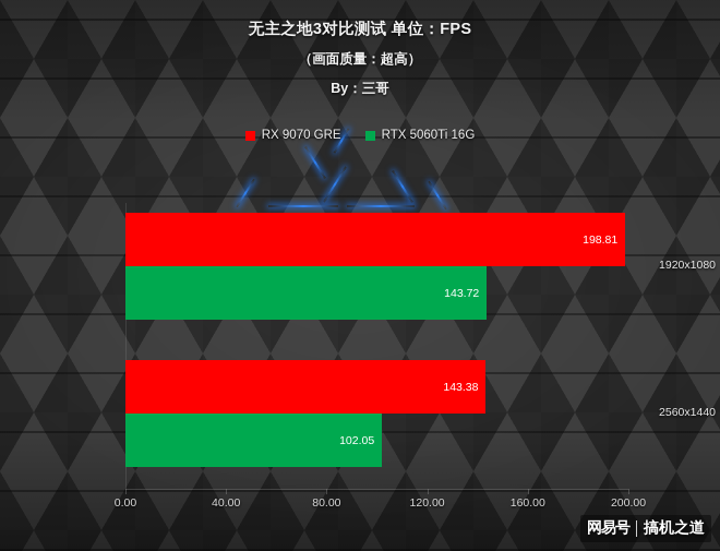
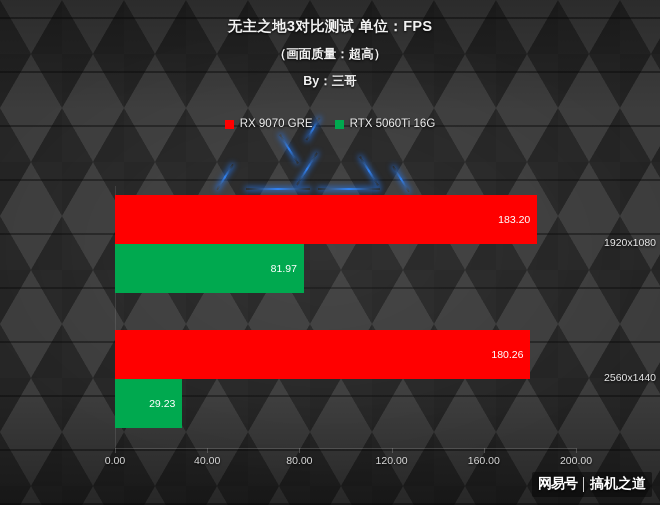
RX 9070 GRE/1920x1080: 198.81 -> 183.20
RTX 5060Ti 16G/1920x1080: 143.72 -> 81.97
RX 9070 GRE/2560x1440: 143.38 -> 180.26
RTX 5060Ti 16G/2560x1440: 102.05 -> 29.23
